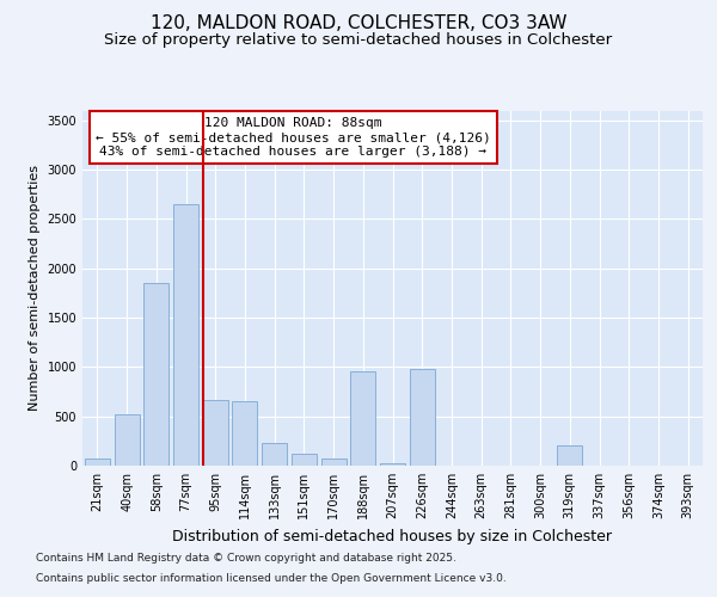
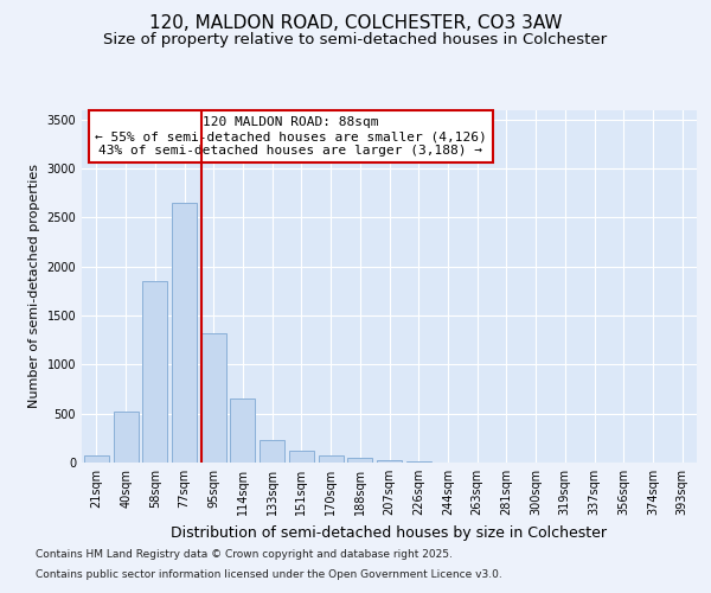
95sqm: 660 -> 1320
188sqm: 960 -> 50
226sqm: 980 -> 10
319sqm: 200 -> 0
